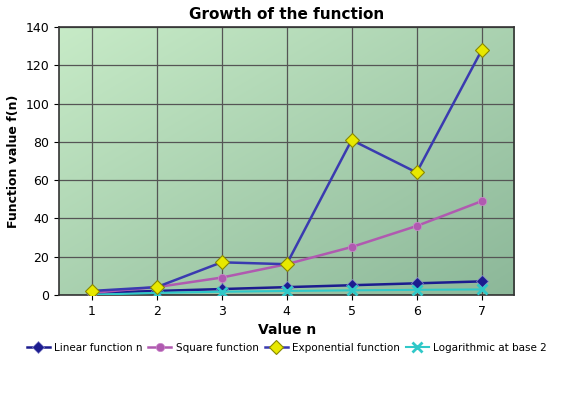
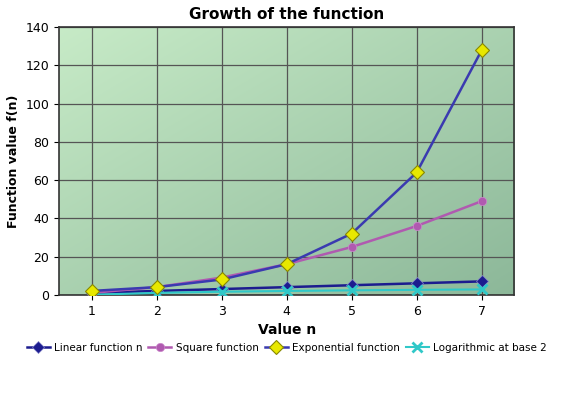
Exponential function/3: 17 -> 8
Exponential function/5: 81 -> 32
